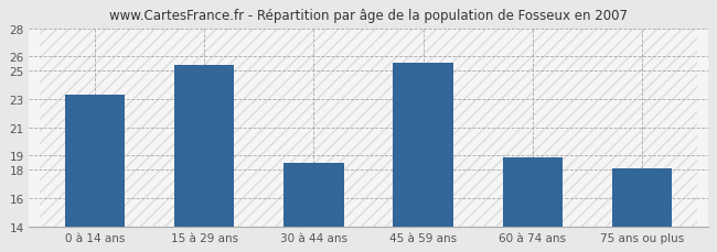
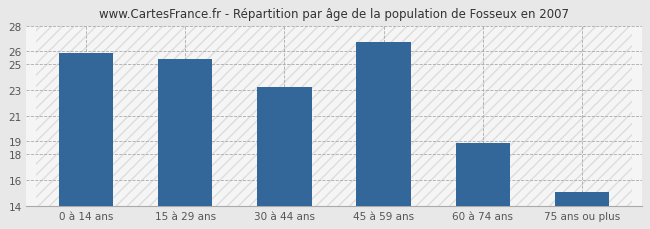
0 à 14 ans: 23.3 -> 25.9
30 à 44 ans: 18.5 -> 23.2
45 à 59 ans: 25.6 -> 26.7
75 ans ou plus: 18.1 -> 15.1
